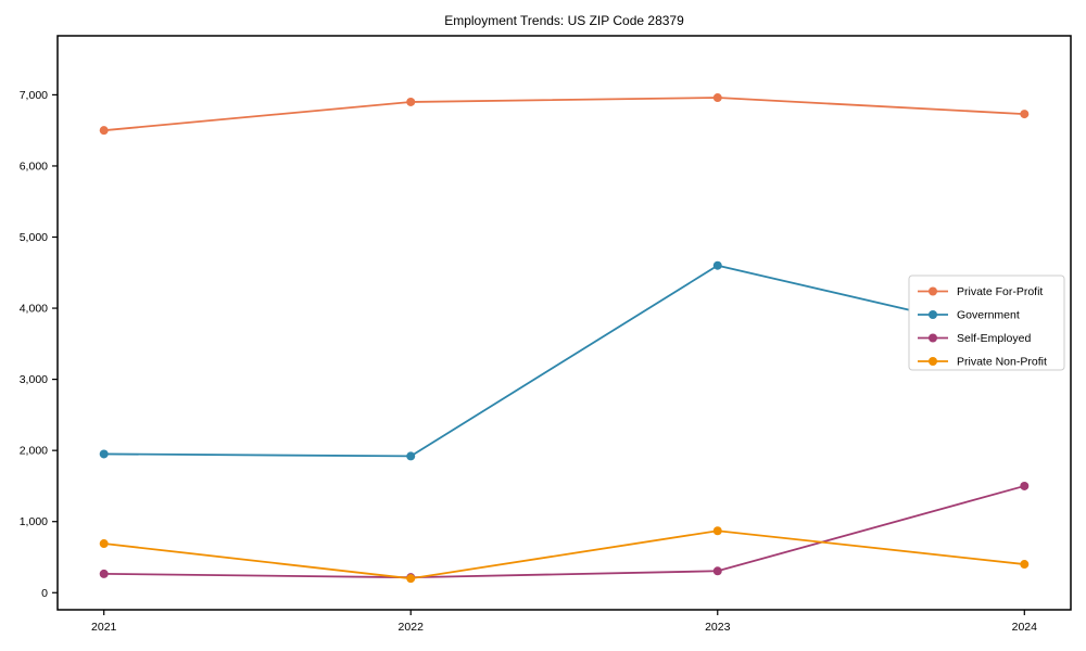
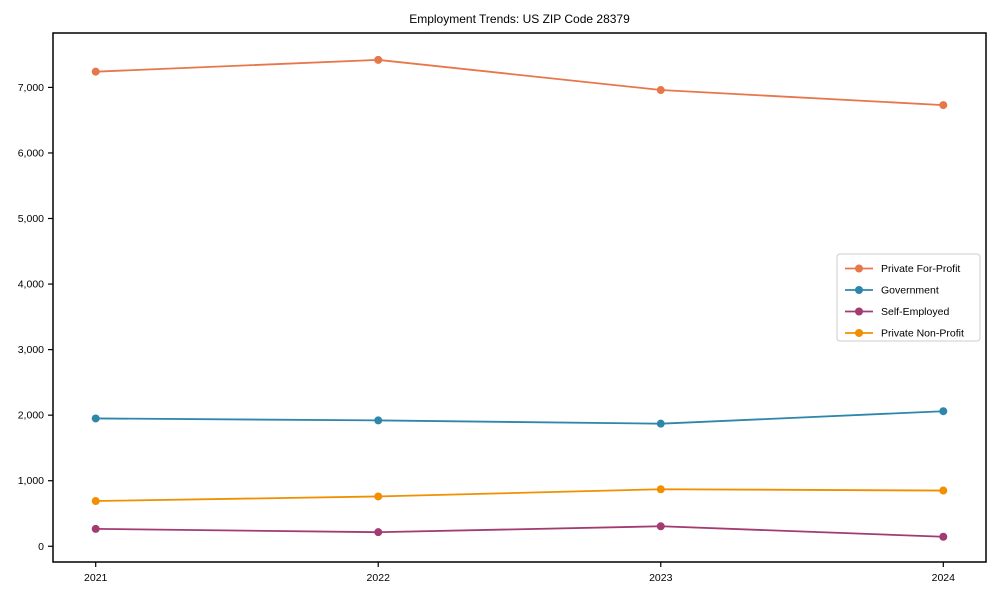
Private For-Profit/2021: 6500 -> 7200
Private For-Profit/2022: 6900 -> 7400
Private Non-Profit/2022: 200 -> 800
Government/2023: 4600 -> 1900
Government/2024: 3600 -> 2100
Self-Employed/2024: 1500 -> 100
Private Non-Profit/2024: 400 -> 800
